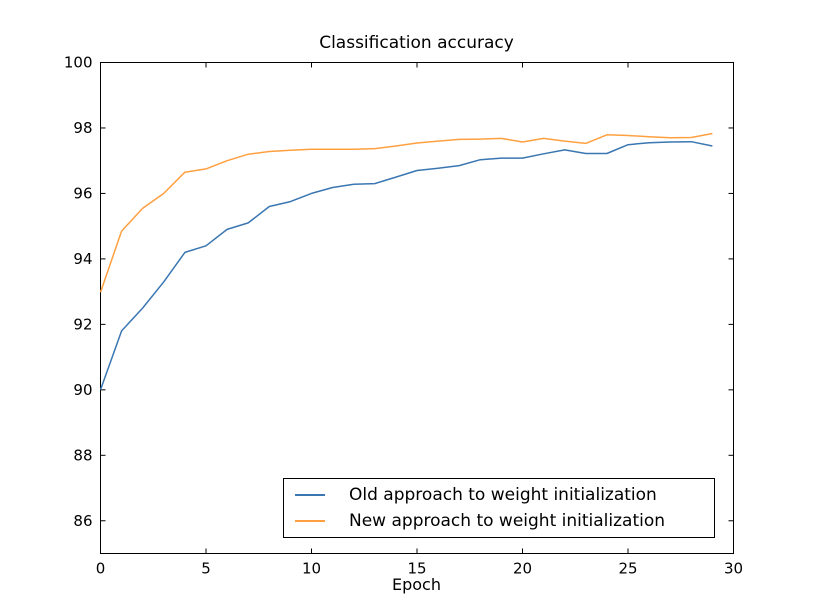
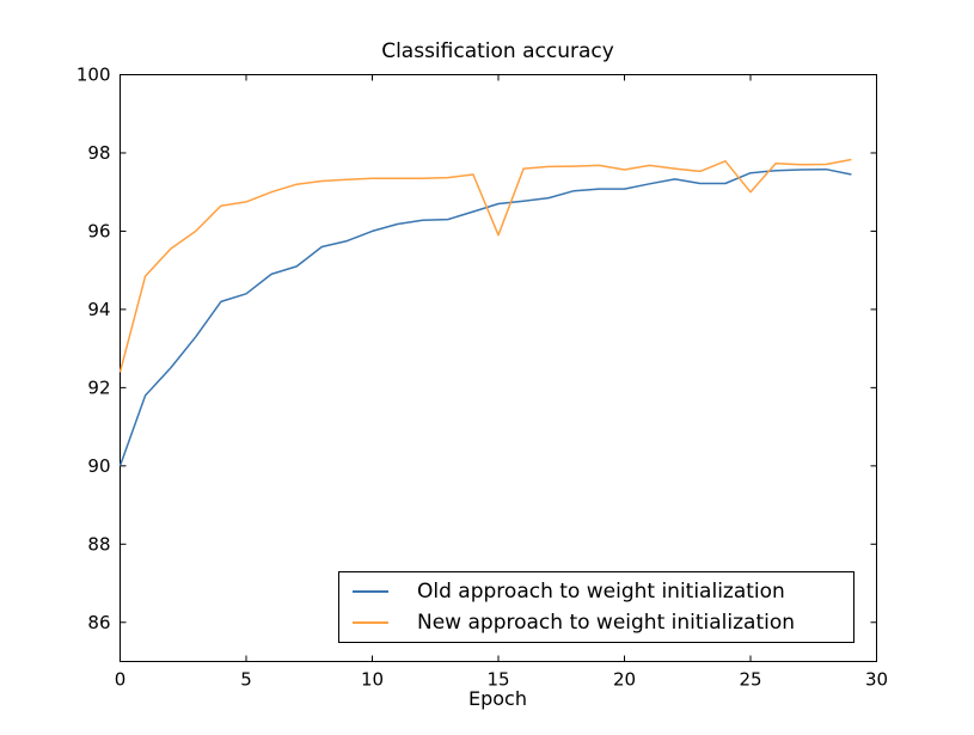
New approach to weight initialization/0: 93.0 -> 92.4
New approach to weight initialization/15: 97.5 -> 95.9
New approach to weight initialization/25: 97.8 -> 97.0
